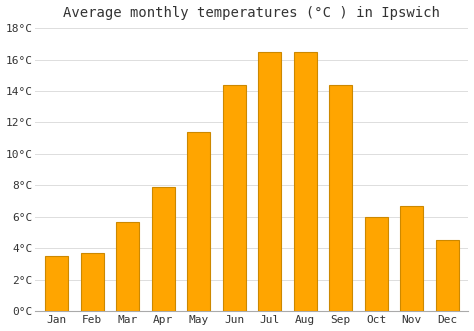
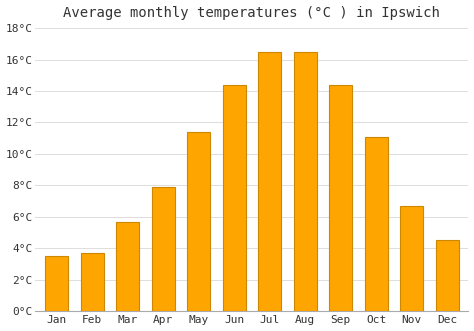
Oct: 6.0°C -> 11.1°C
